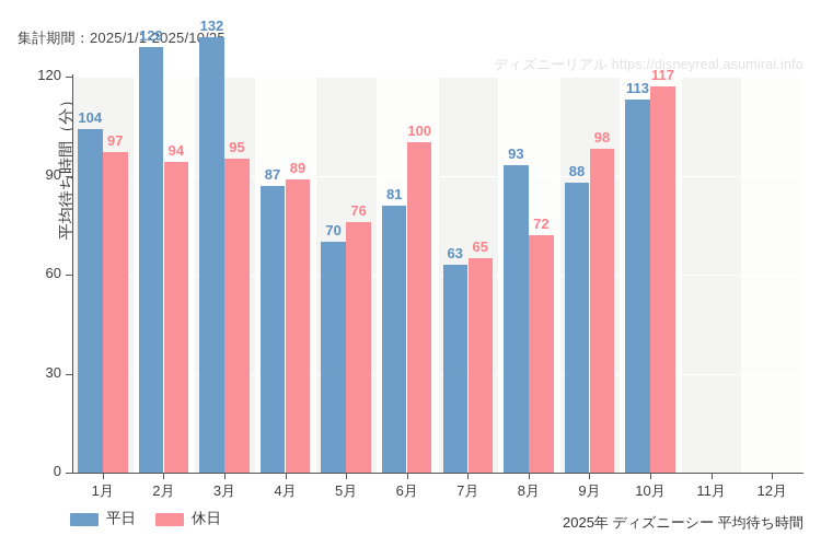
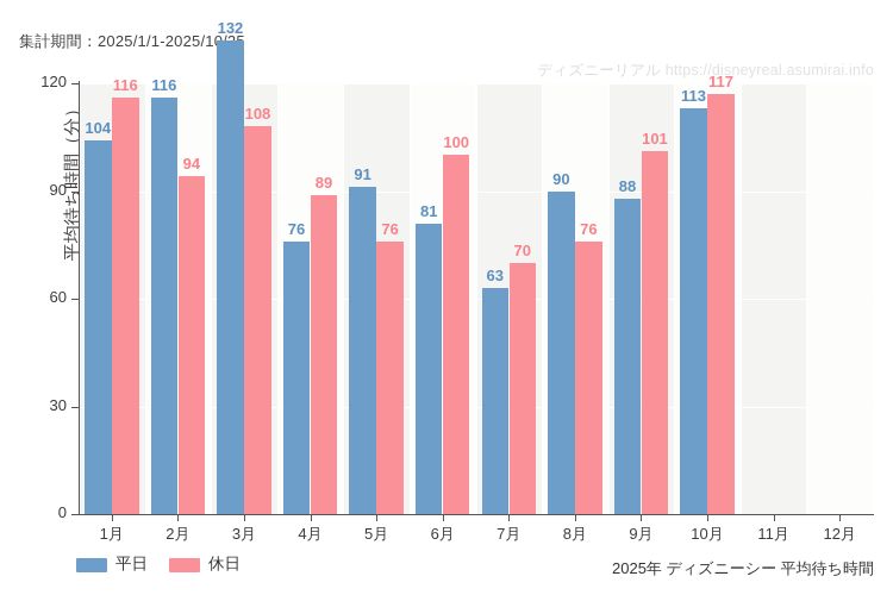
休日/1月: 97 -> 116
平日/2月: 129 -> 116
休日/3月: 95 -> 108
平日/4月: 87 -> 76
平日/5月: 70 -> 91
休日/7月: 65 -> 70
平日/8月: 93 -> 90
休日/8月: 72 -> 76
休日/9月: 98 -> 101
